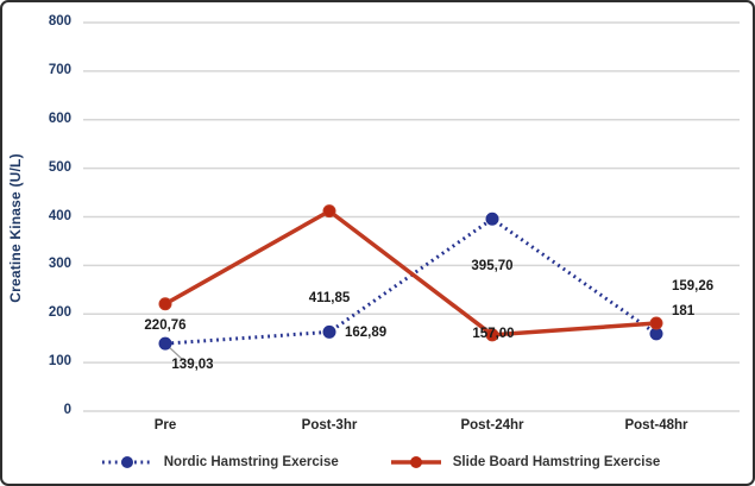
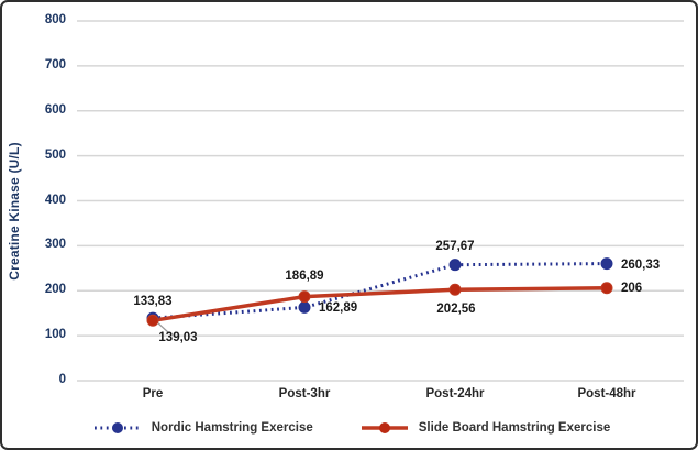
Slide Board Hamstring Exercise/Pre: 220,76 -> 133,83
Slide Board Hamstring Exercise/Post-3hr: 411,85 -> 186,89
Nordic Hamstring Exercise/Post-24hr: 395,70 -> 257,67
Slide Board Hamstring Exercise/Post-24hr: 157,00 -> 202,56
Nordic Hamstring Exercise/Post-48hr: 159,26 -> 260,33
Slide Board Hamstring Exercise/Post-48hr: 181 -> 206
